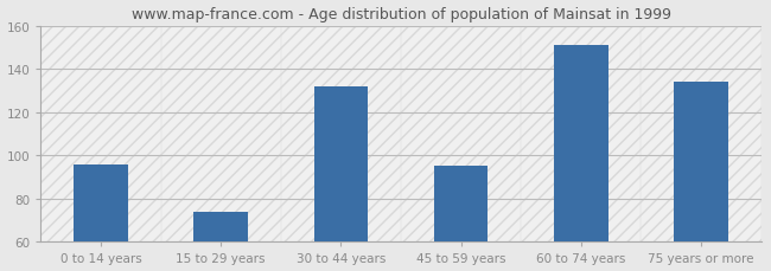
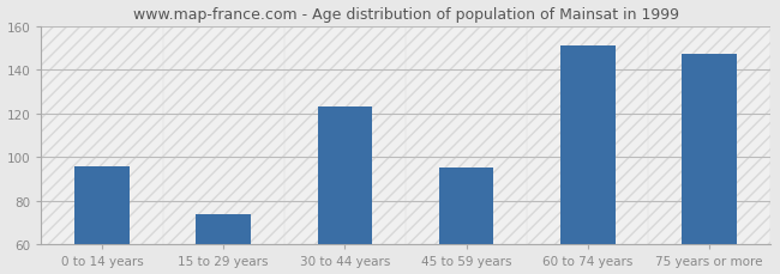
30 to 44 years: 132 -> 123
75 years or more: 134 -> 147
